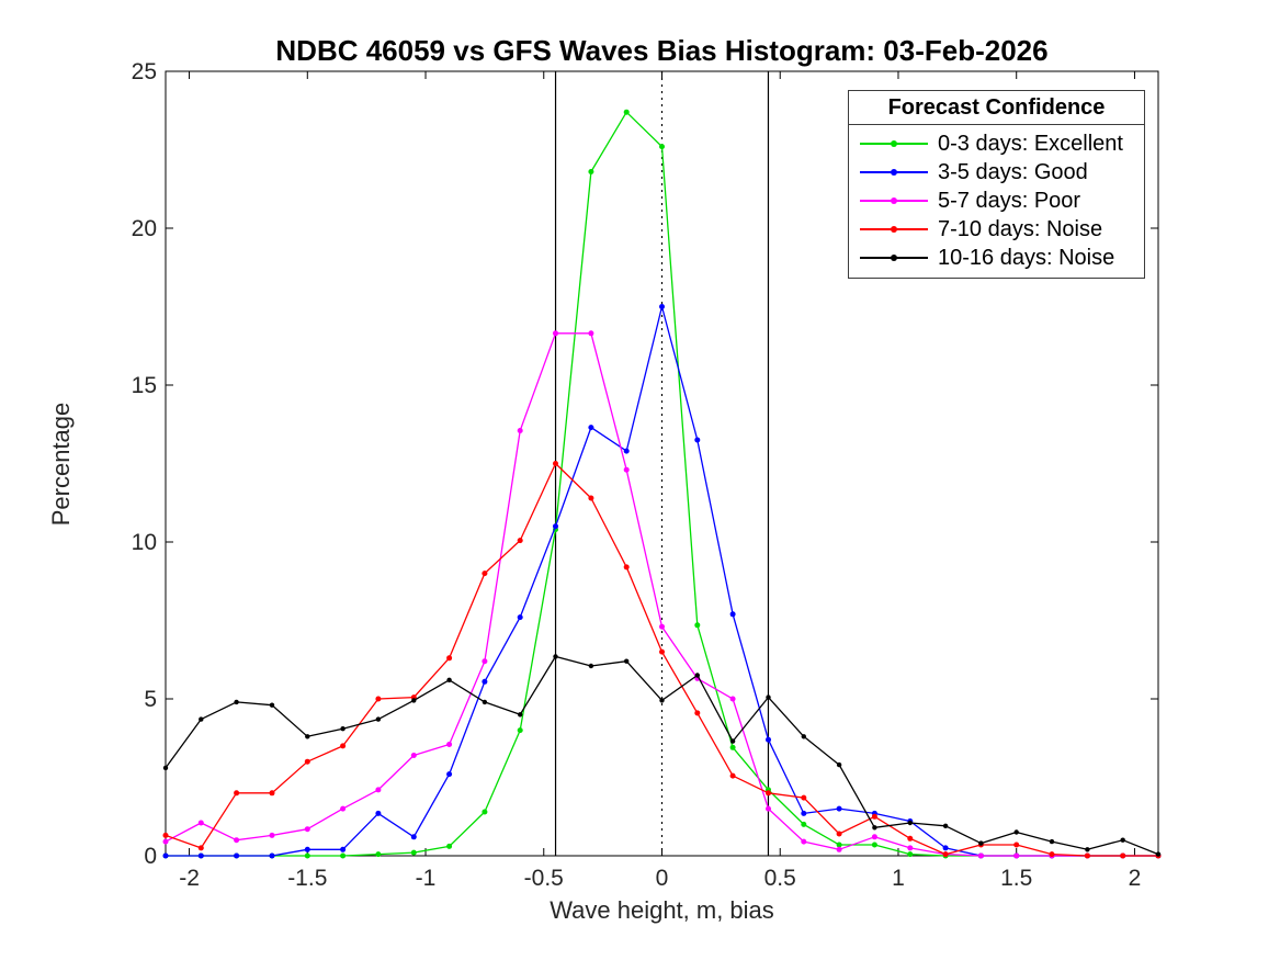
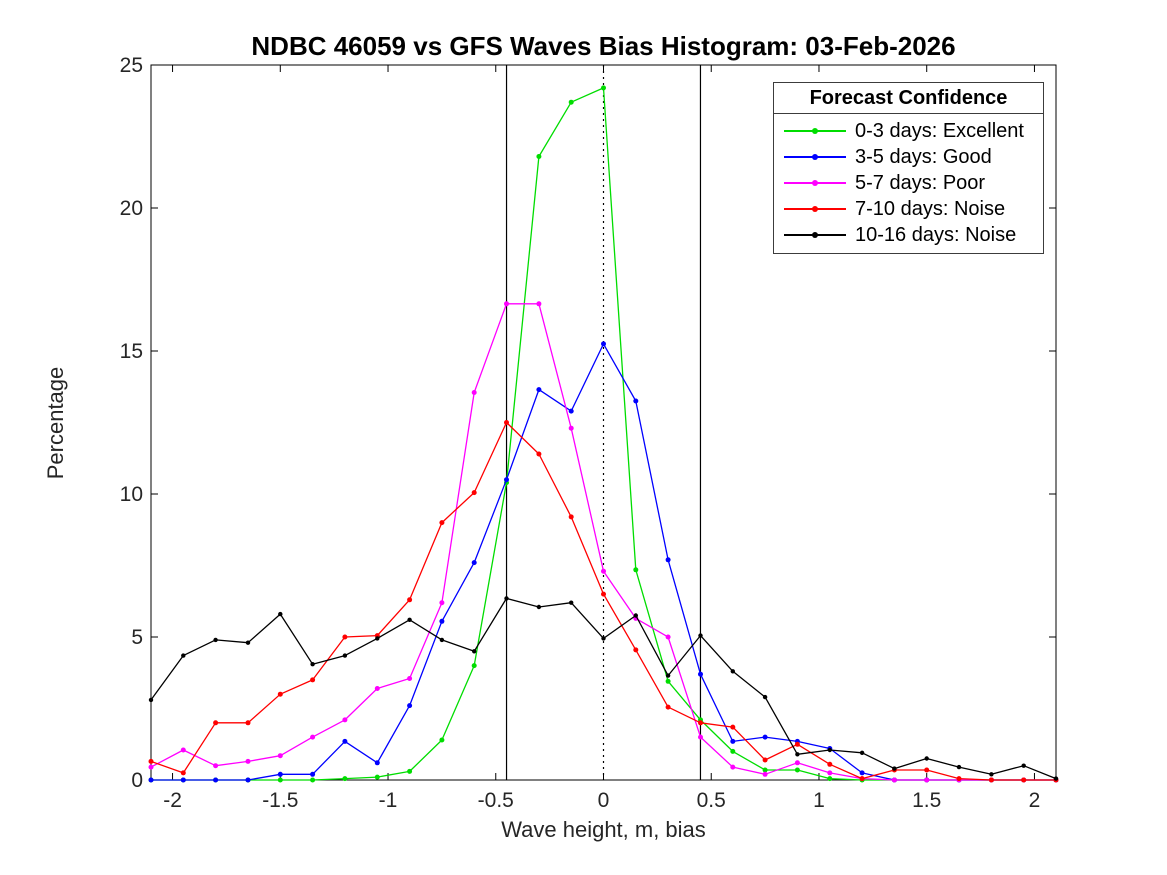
10-16 days: Noise/-1.5: 3,8 -> 5,8
0-3 days: Excellent/0: 22,6 -> 24,2
3-5 days: Good/0: 17,5 -> 15,2
